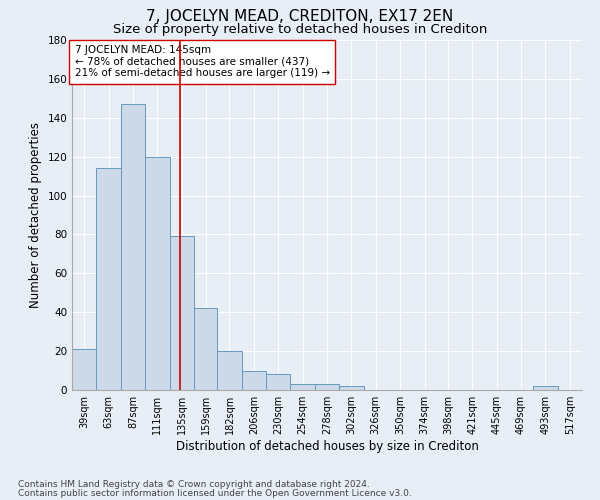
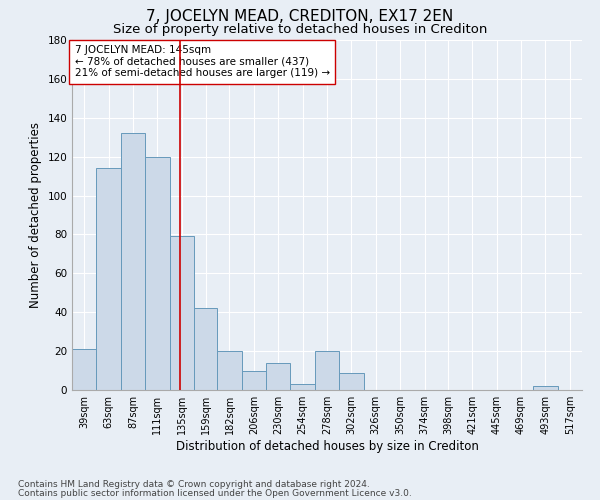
87sqm: 147 -> 132
230sqm: 8 -> 14
278sqm: 3 -> 20
302sqm: 2 -> 9
